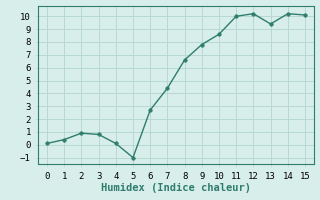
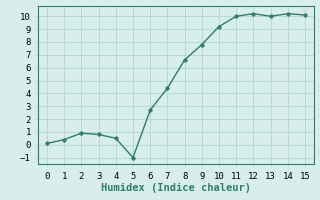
4: 0.1 -> 0.5
10: 8.6 -> 9.2
13: 9.4 -> 10.0
